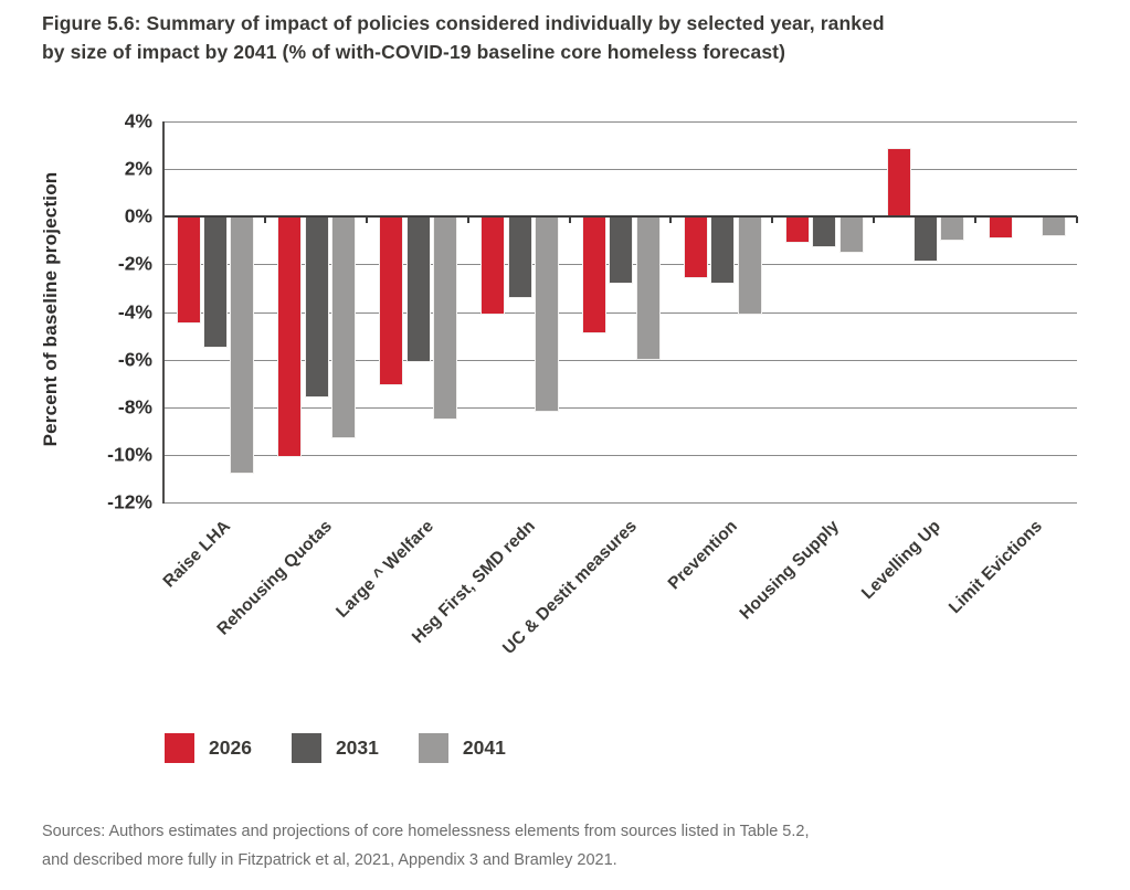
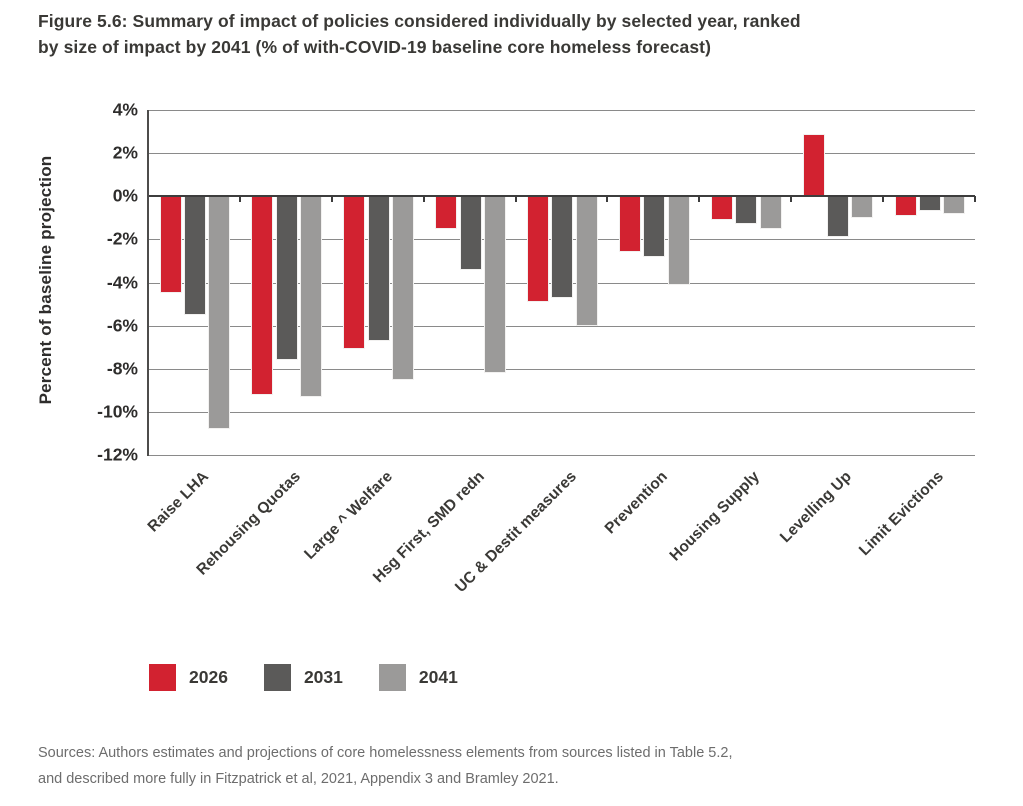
2026/Rehousing Quotas: -10.1% -> -9.2%
2031/Large ^ Welfare: -6.1% -> -6.7%
2026/Hsg First, SMD redn: -4.1% -> -1.5%
2031/UC & Destit measures: -2.8% -> -4.7%
2031/Limit Evictions: -0.1% -> -0.7%
